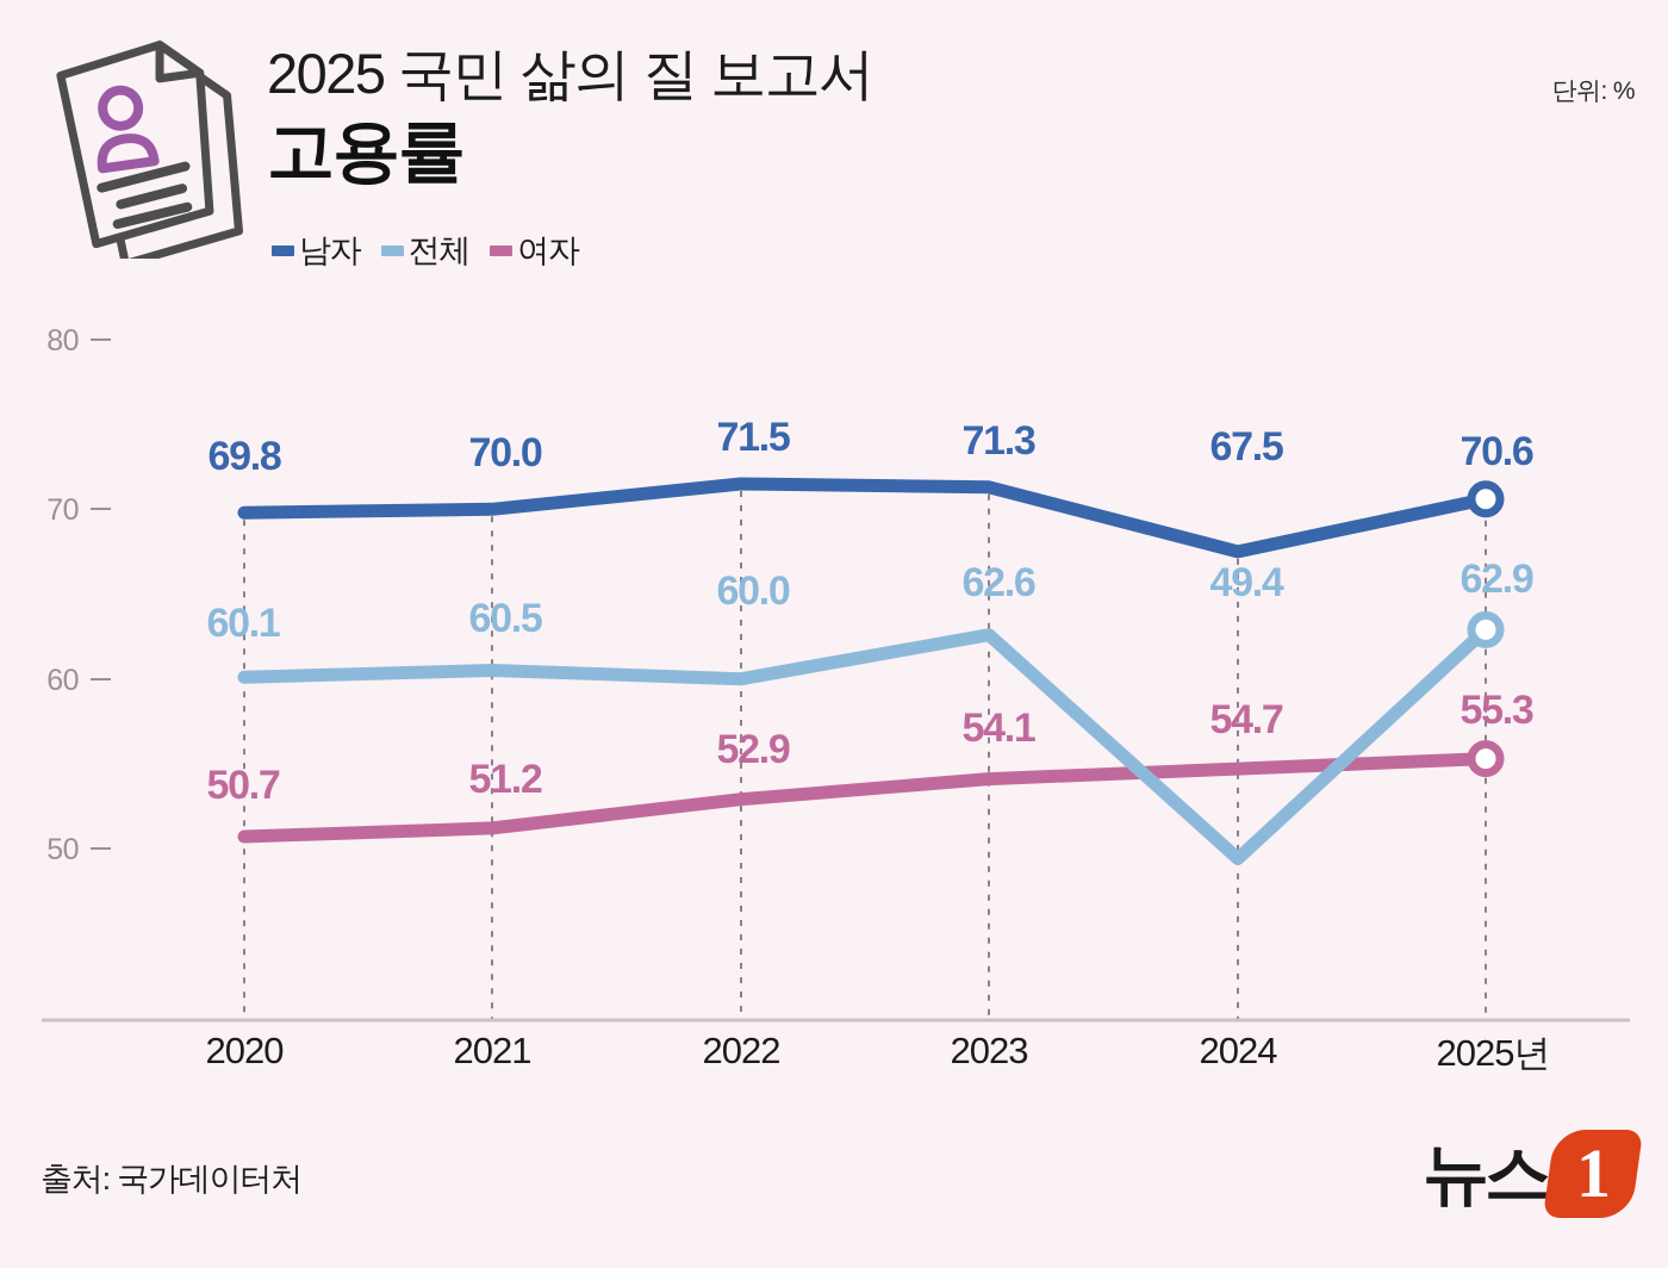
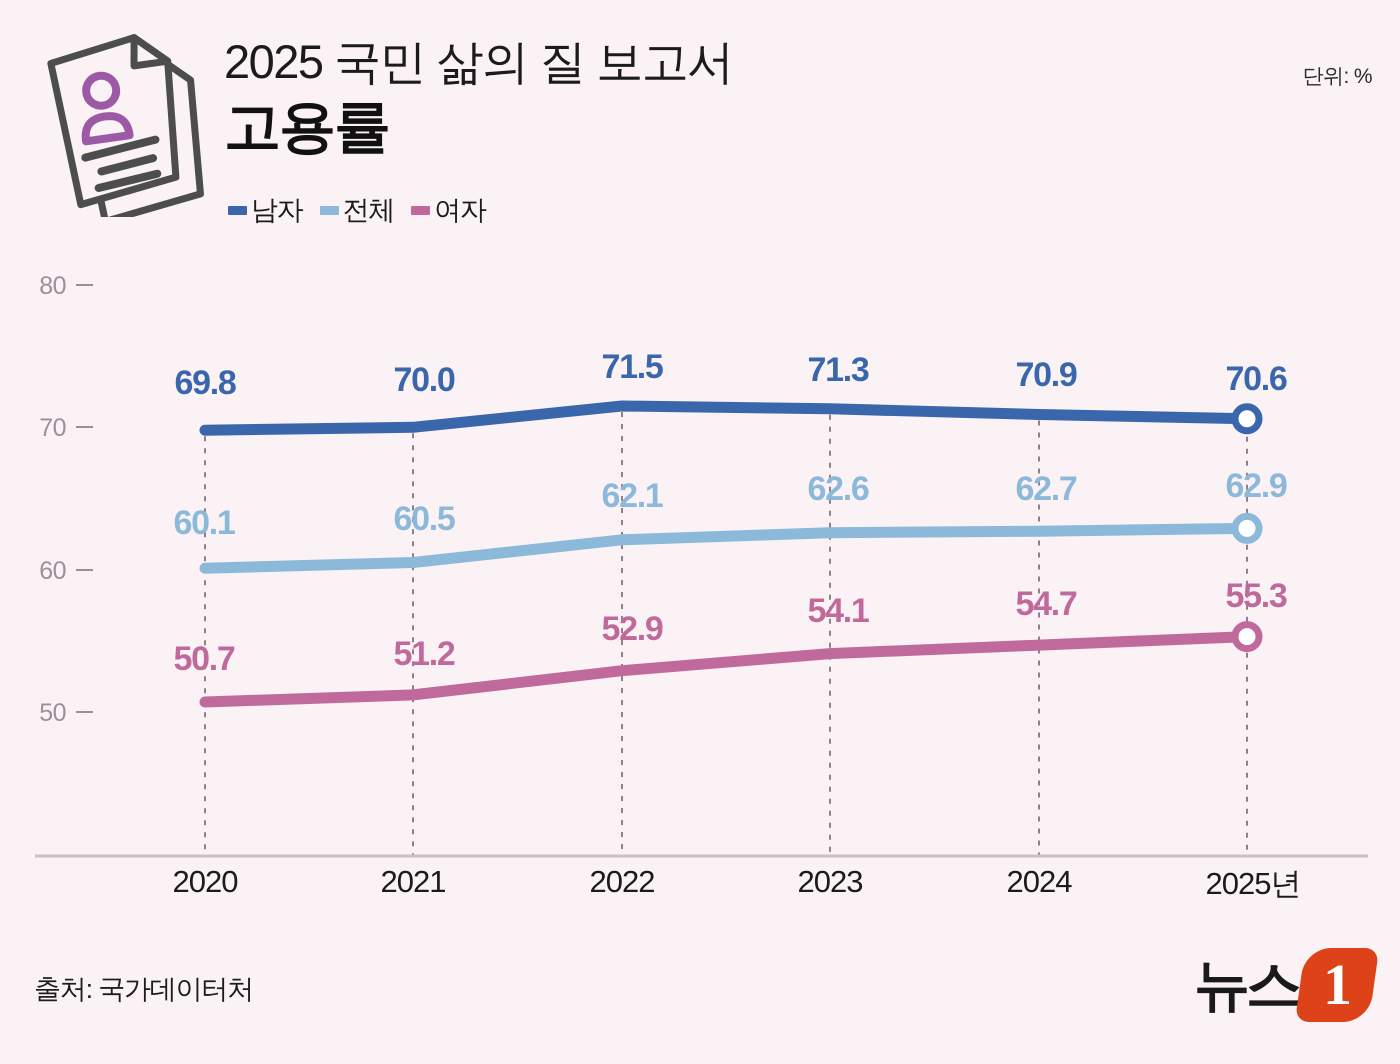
전체/2022: 60.0 -> 62.1
남자/2024: 67.5 -> 70.9
전체/2024: 49.4 -> 62.7
